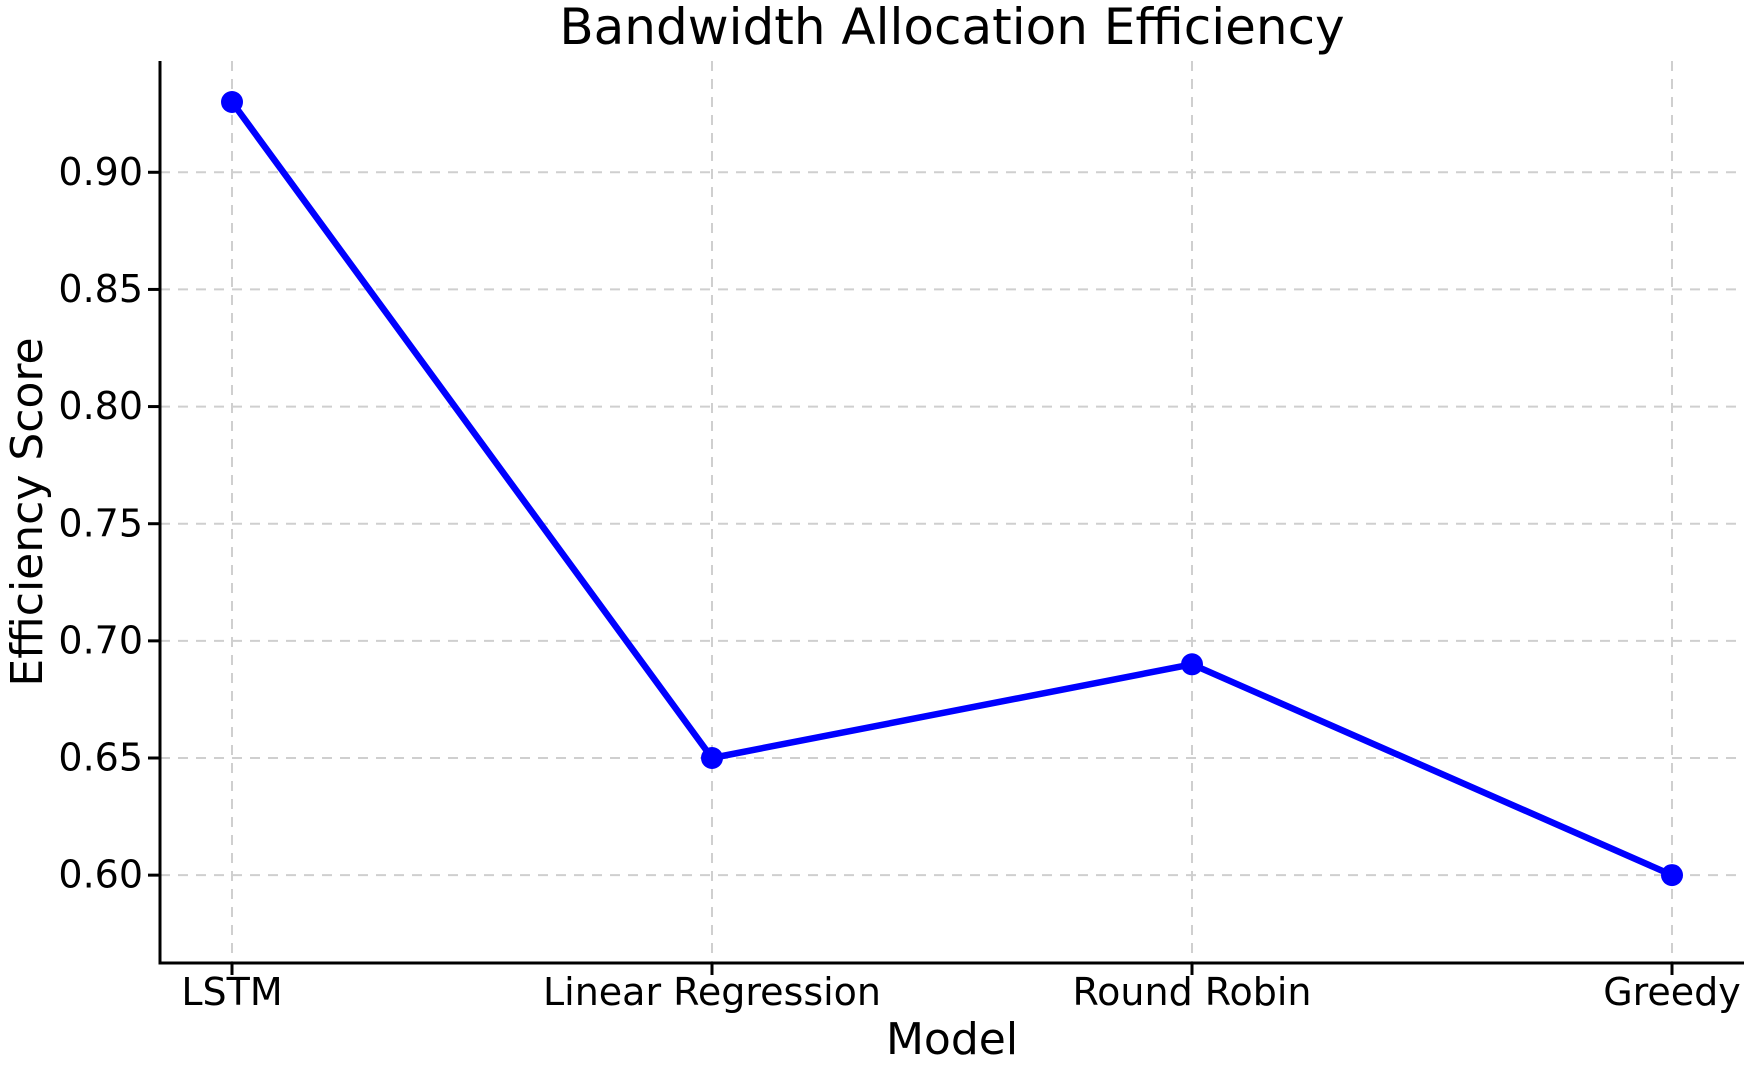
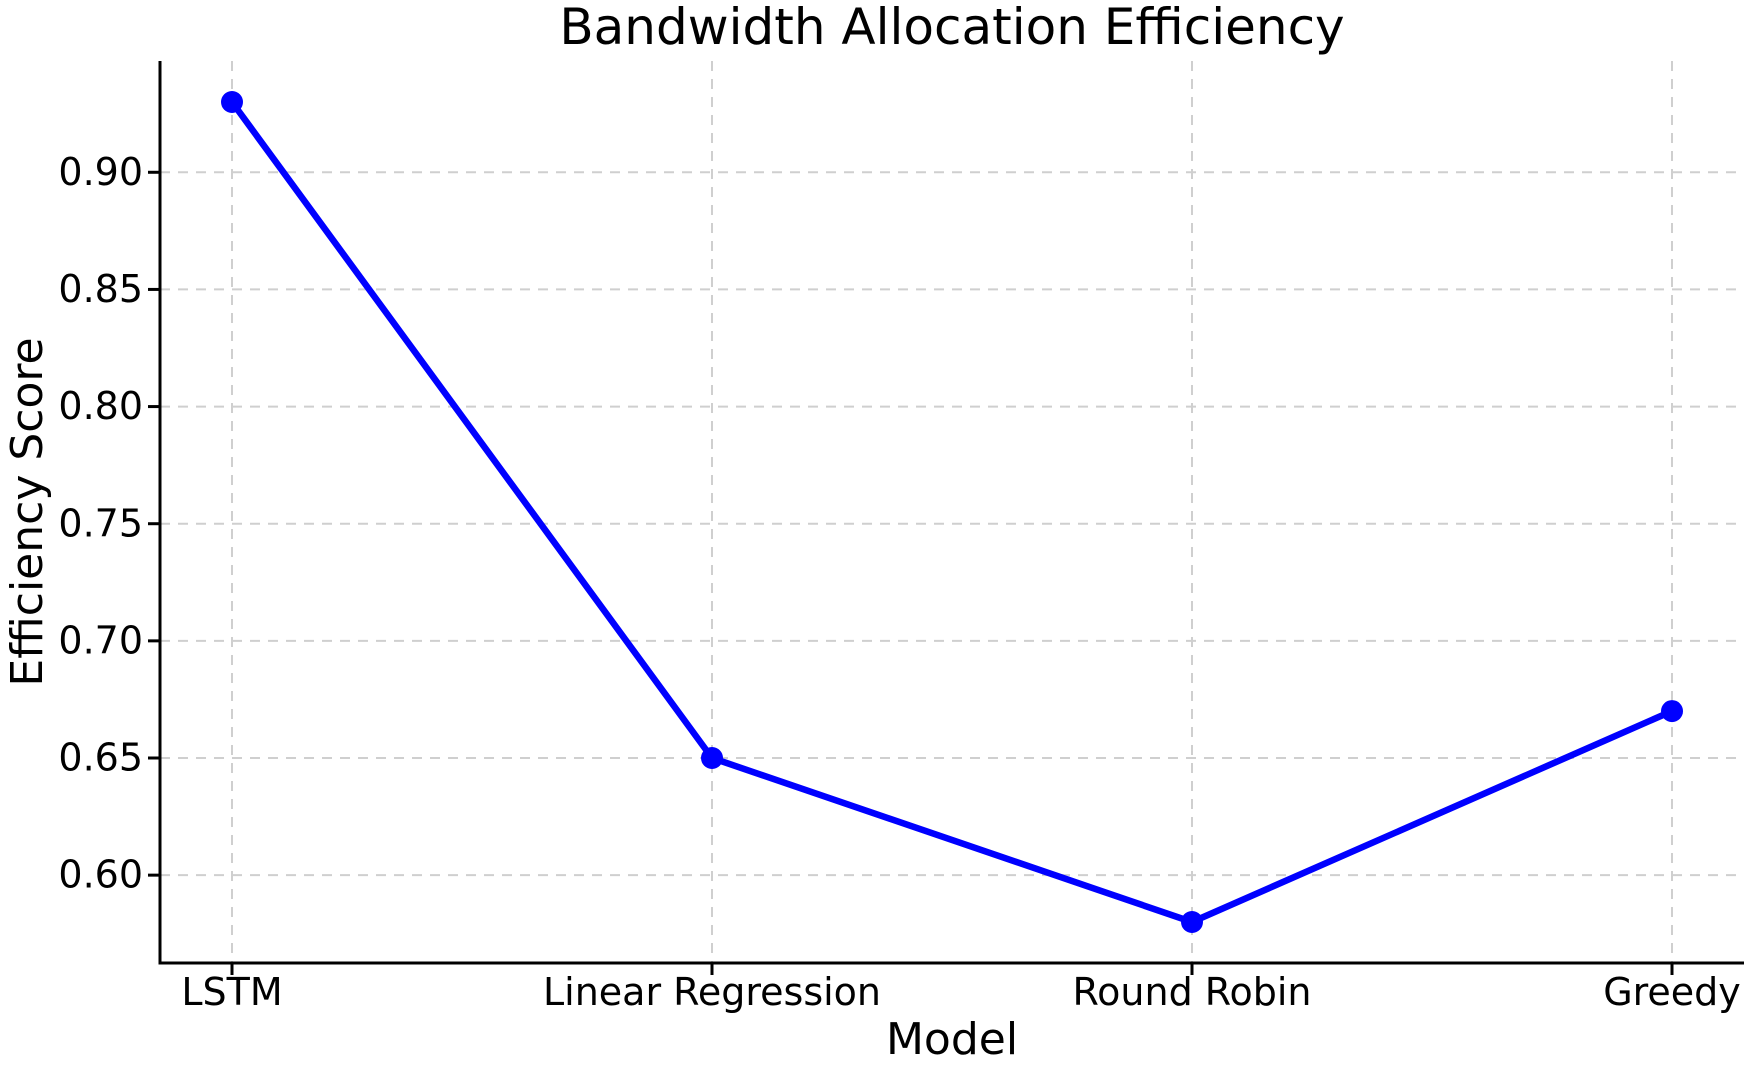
Round Robin: 0.69 -> 0.58
Greedy: 0.60 -> 0.67
